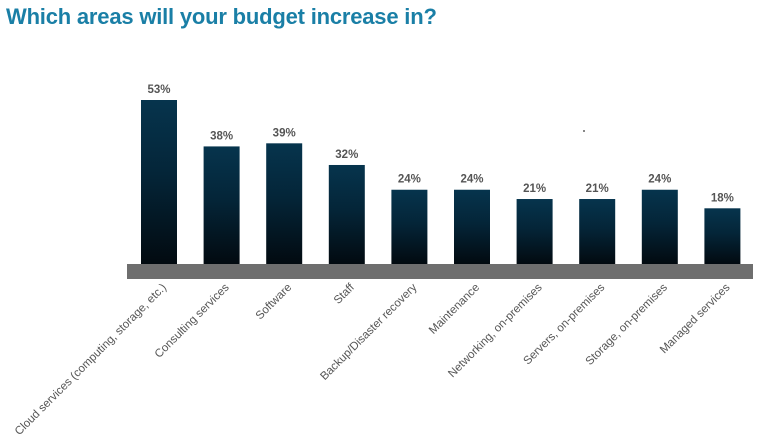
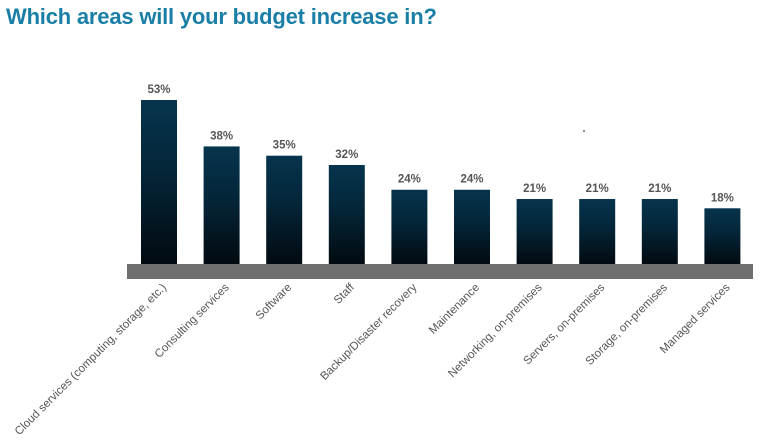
Software: 39% -> 35%
Storage, on-premises: 24% -> 21%
